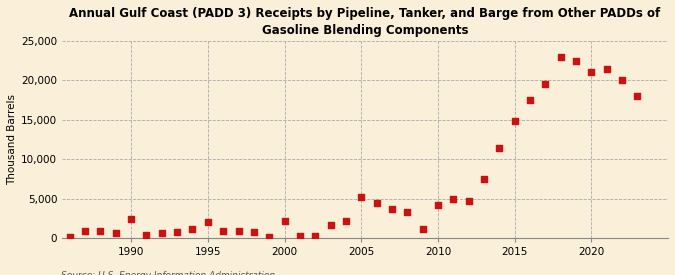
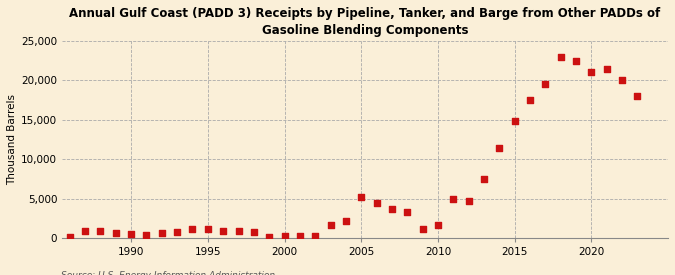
1990: 2,400 -> 500
1995: 2,000 -> 1,100
2000: 2,200 -> 200
2010: 4,200 -> 1,600
